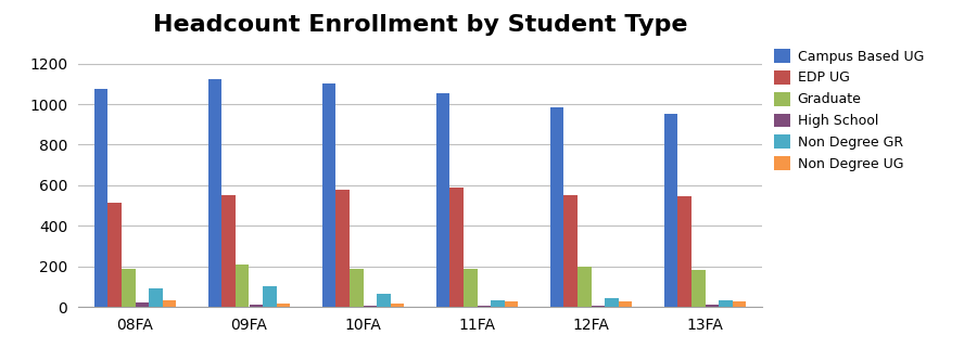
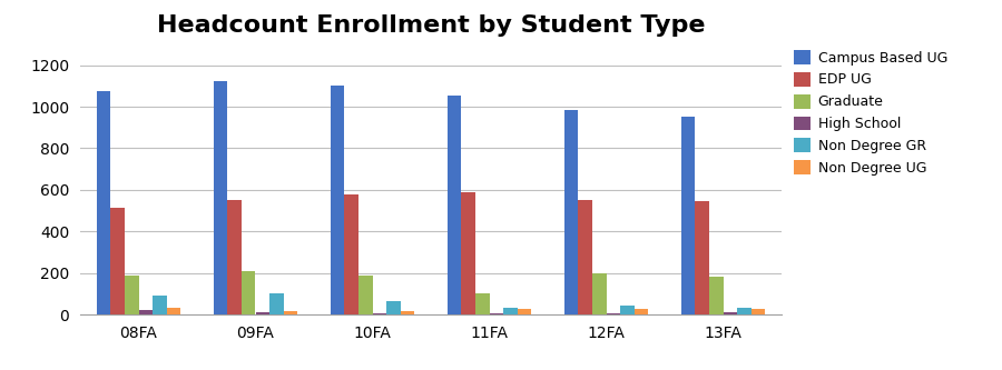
Graduate/11FA: 180 -> 100
